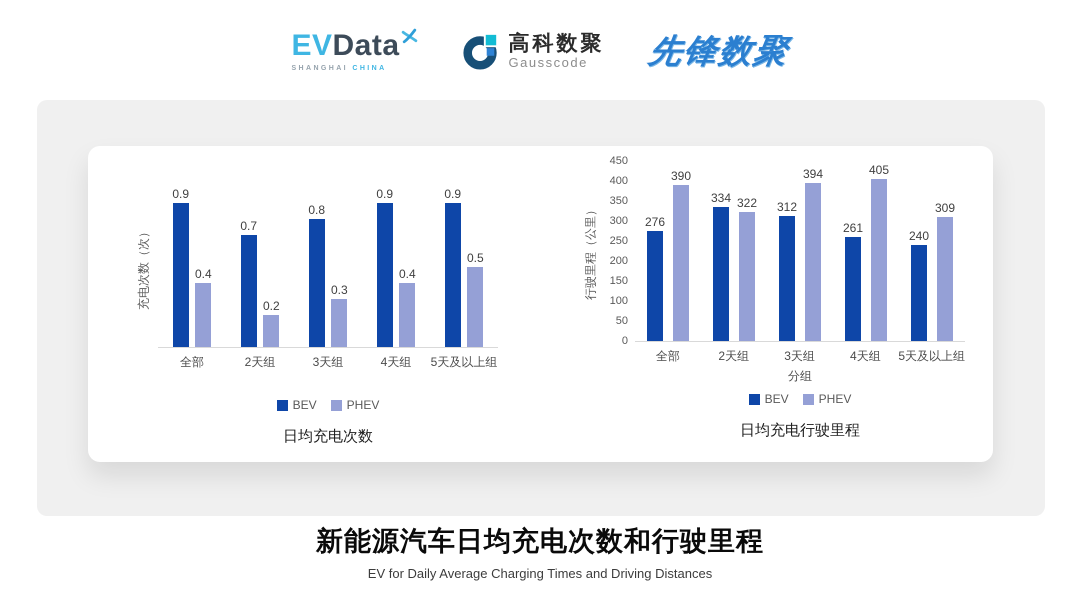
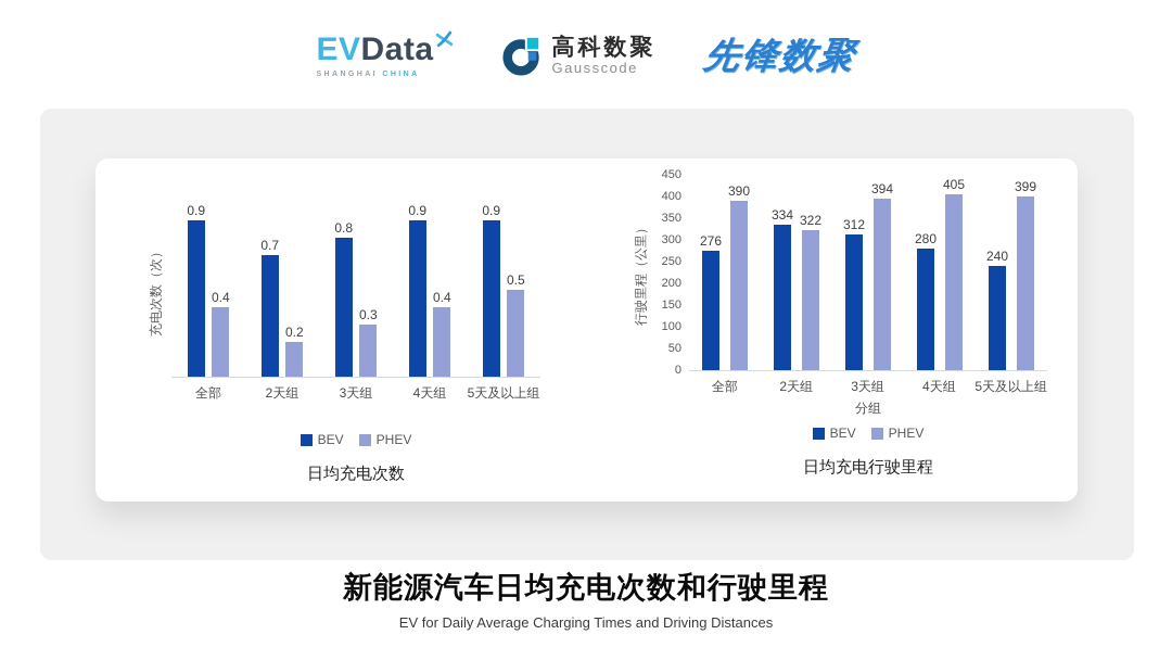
日均充电行驶里程/BEV/4天组: 261 -> 280
日均充电行驶里程/PHEV/5天及以上组: 309 -> 399
